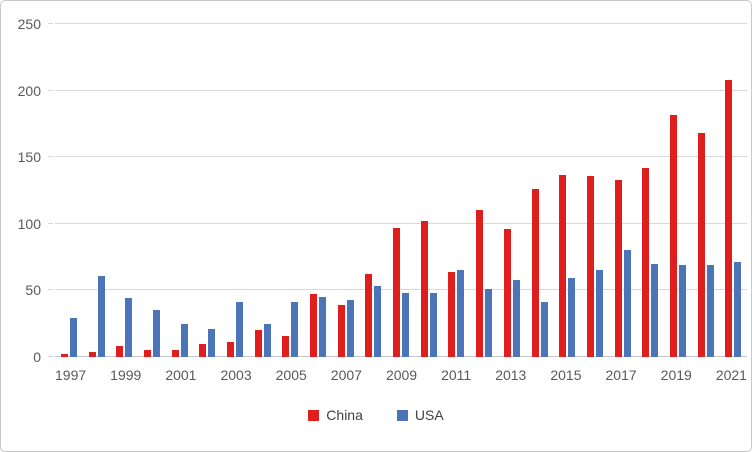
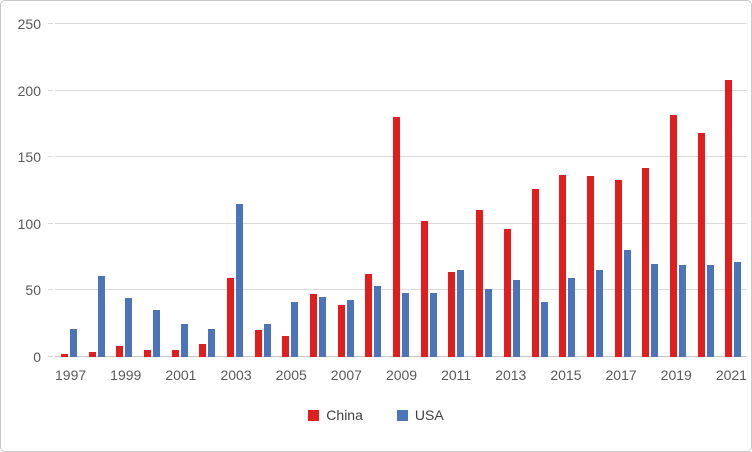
USA/1997: 29 -> 21
China/2003: 11 -> 59
USA/2003: 41 -> 115
China/2009: 97 -> 180
